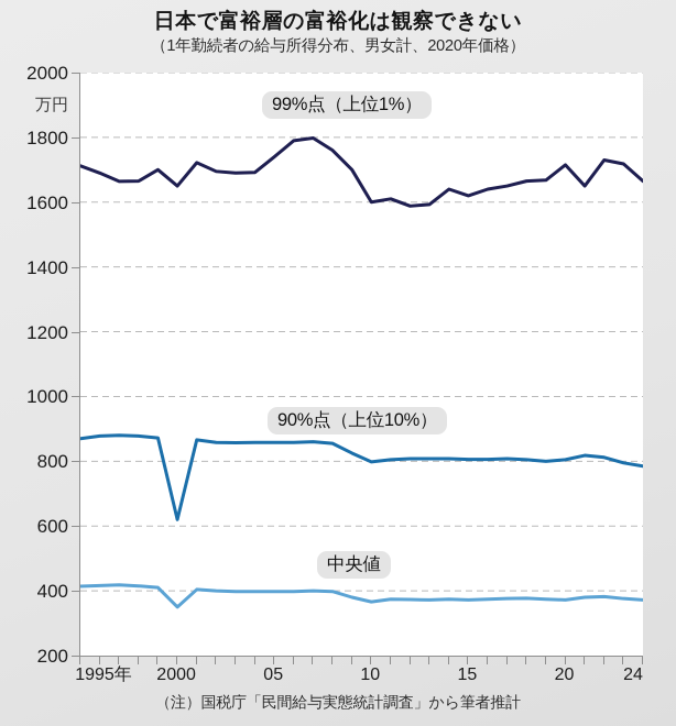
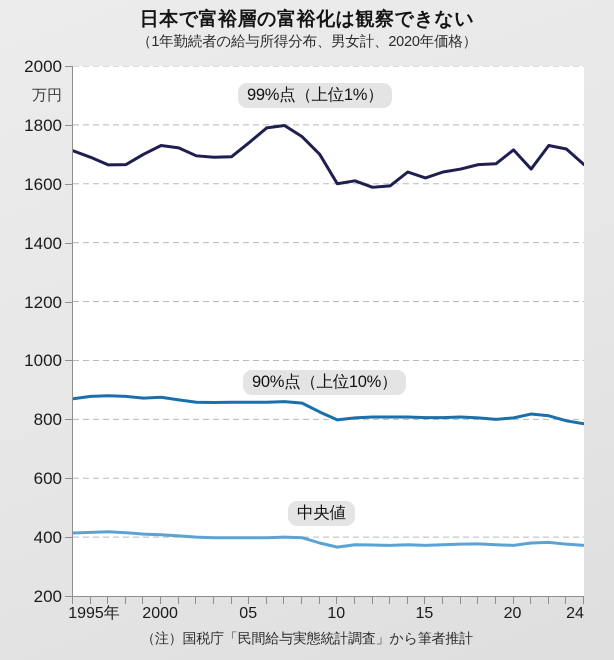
99%点（上位1%）/2000: 1650 -> 1730
90%点（上位10%）/2000: 620 -> 880
中央値/2000: 350 -> 410
